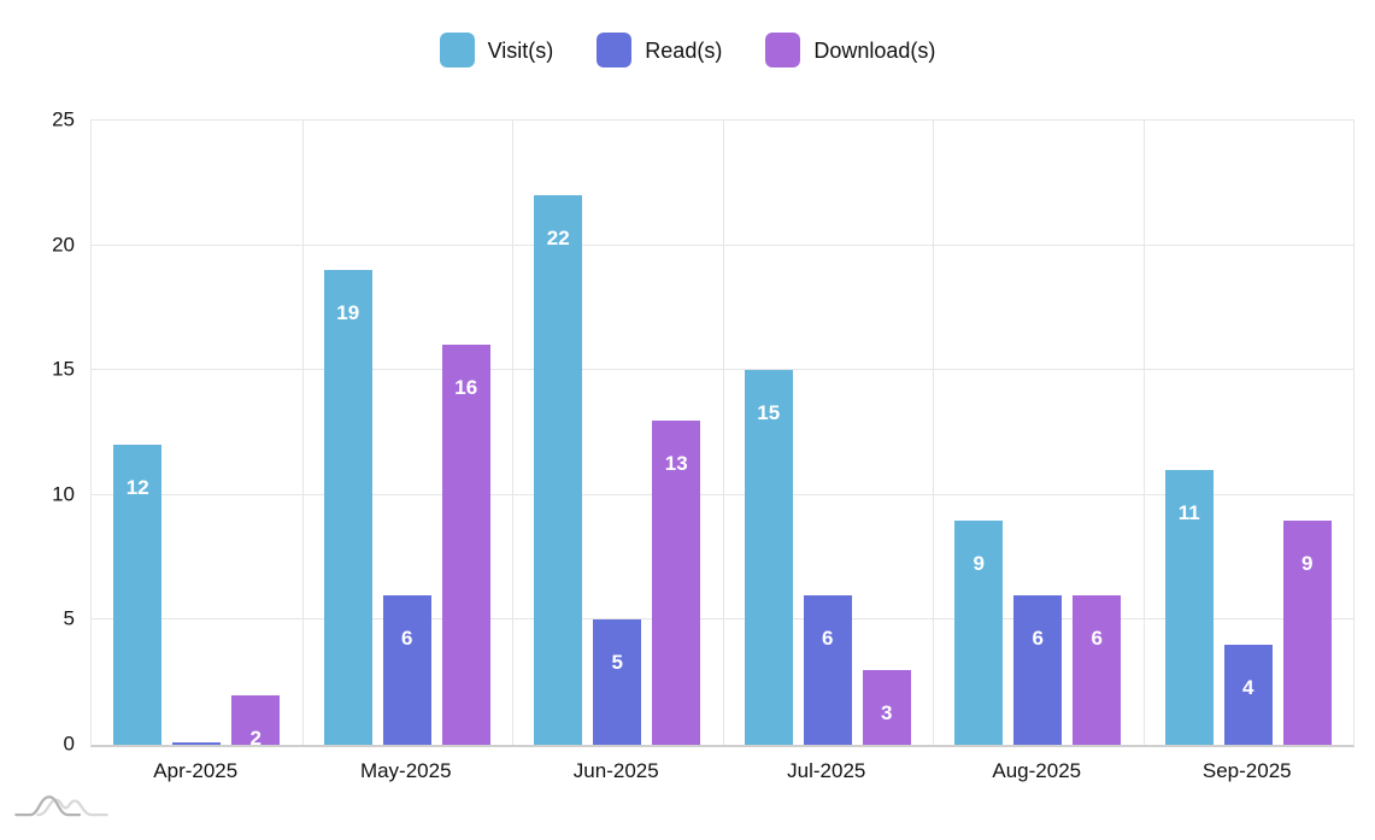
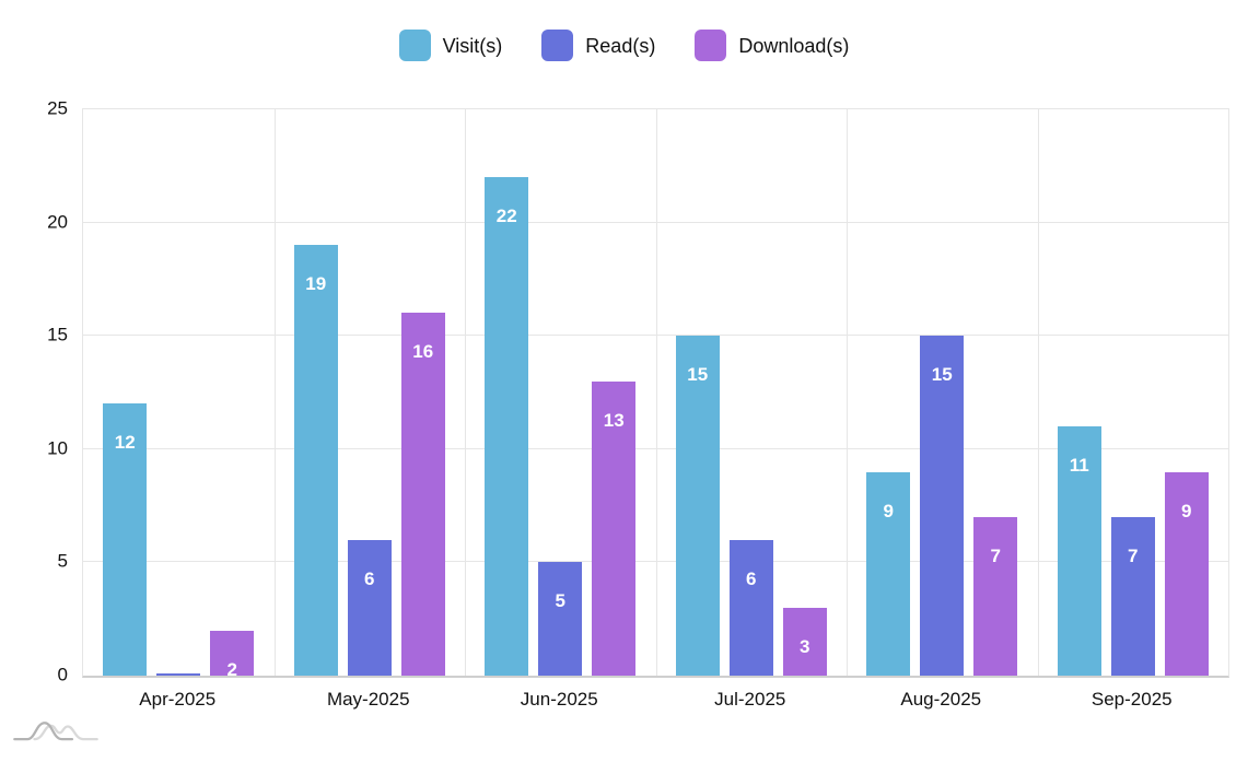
Read(s)/Aug-2025: 6 -> 15
Download(s)/Aug-2025: 6 -> 7
Read(s)/Sep-2025: 4 -> 7
